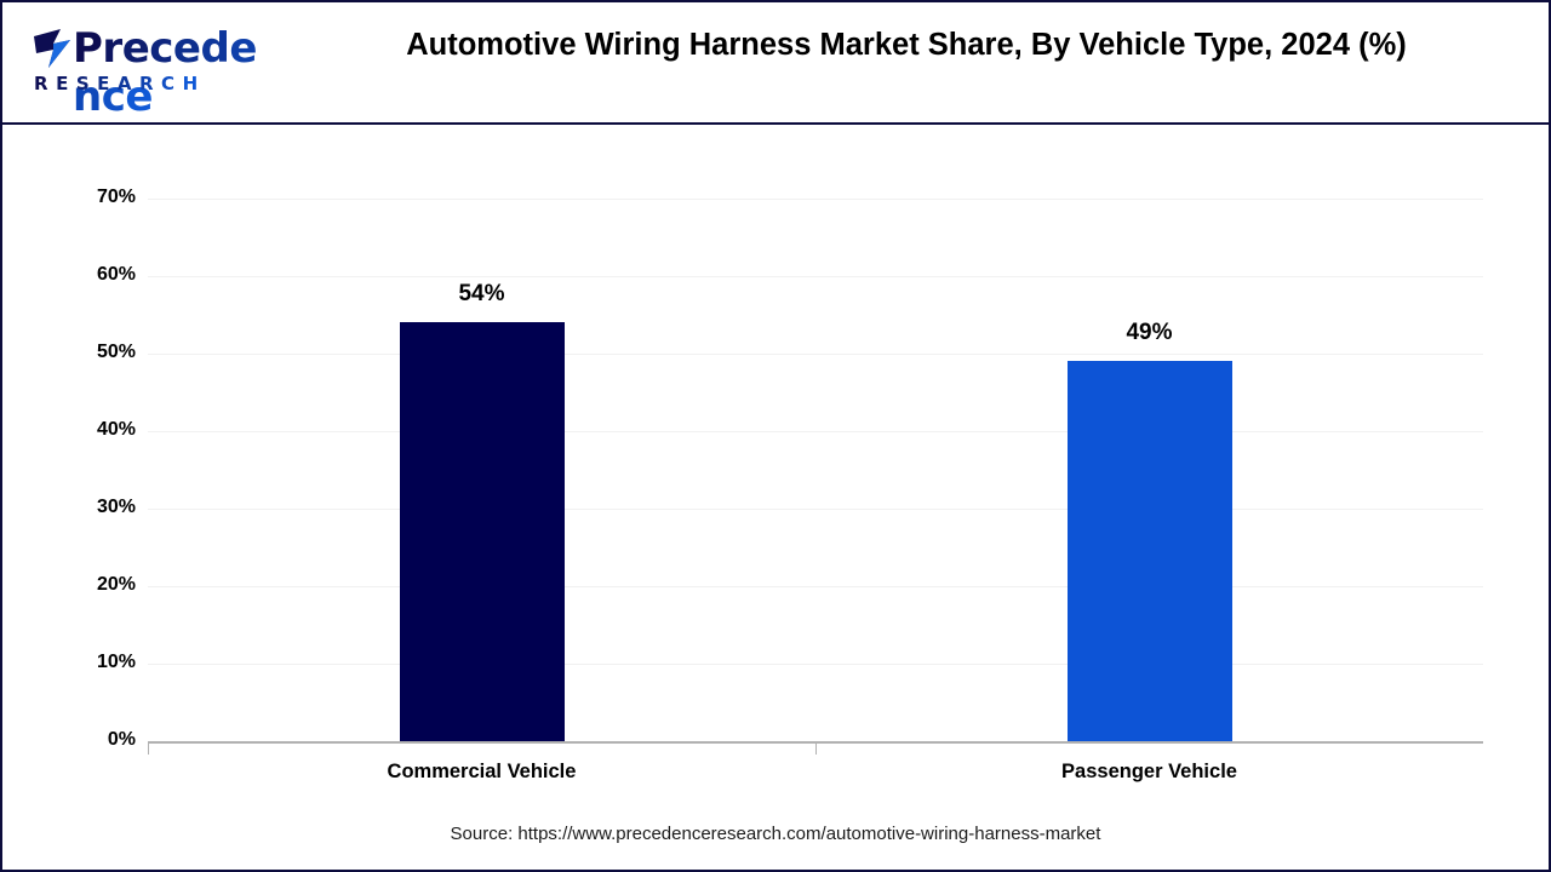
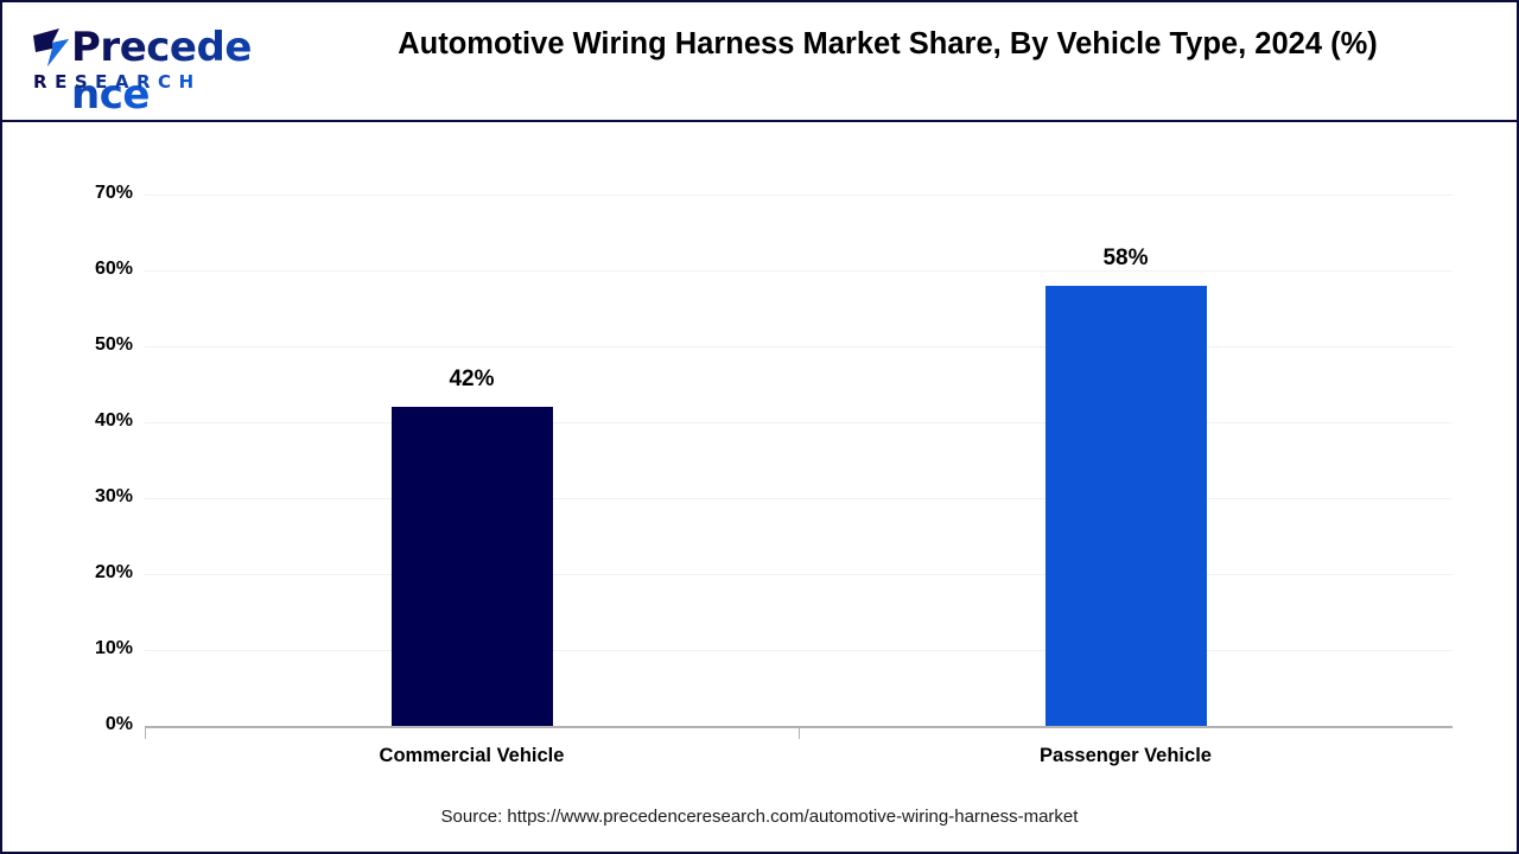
Commercial Vehicle: 54% -> 42%
Passenger Vehicle: 49% -> 58%
